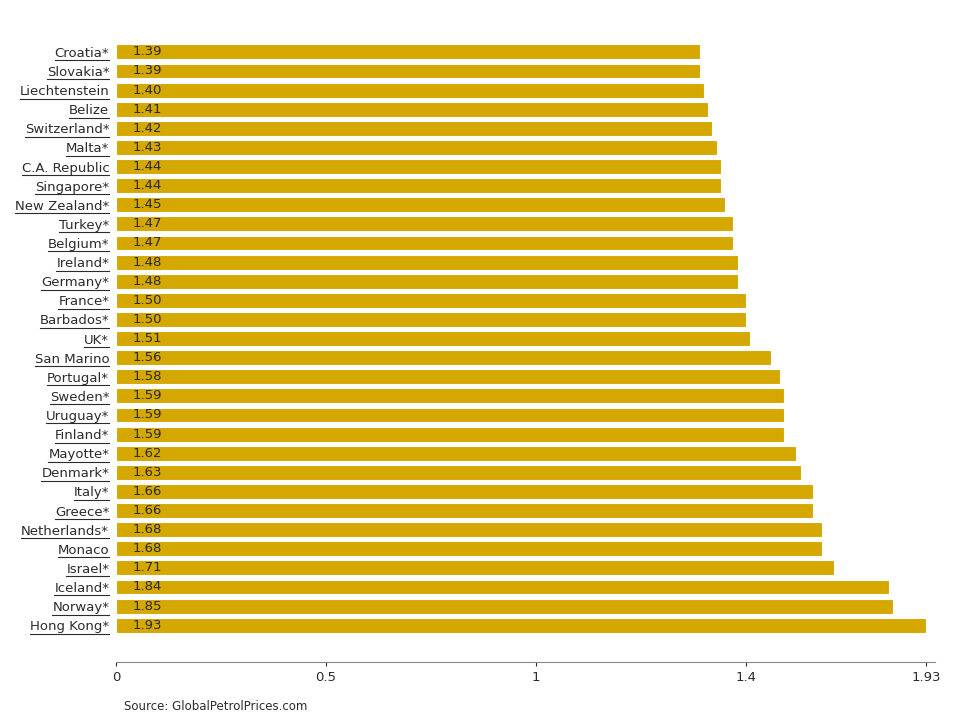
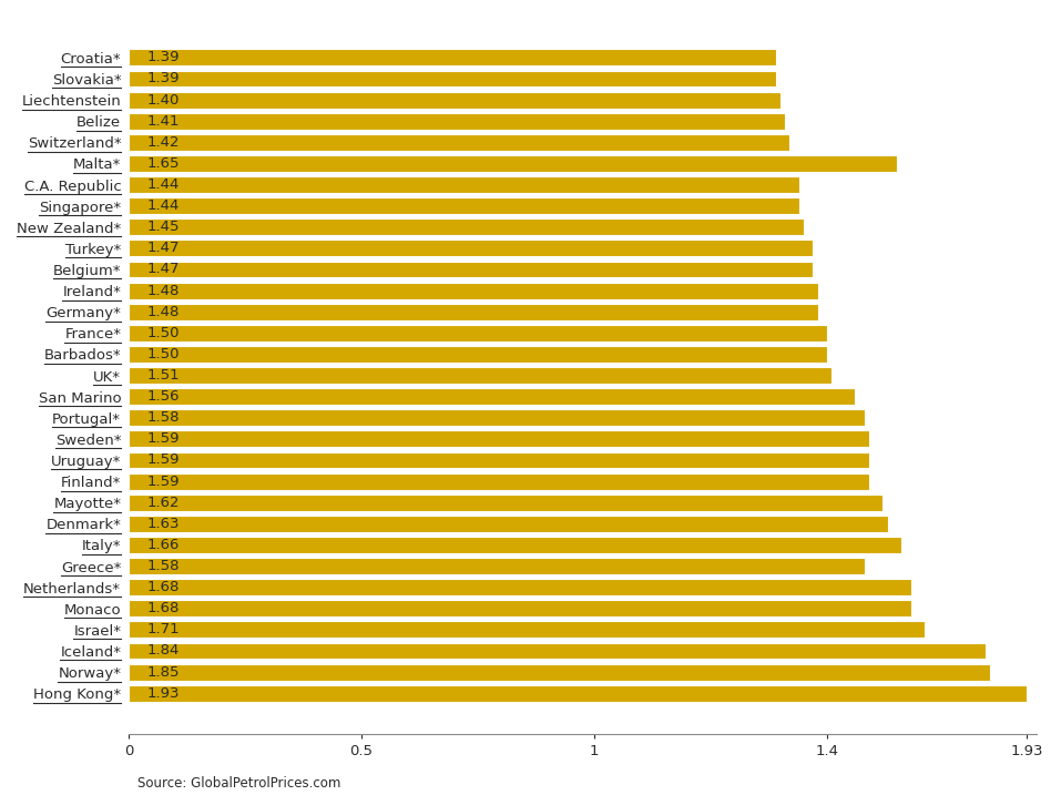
Malta*: 1.43 -> 1.65
Greece*: 1.66 -> 1.58
